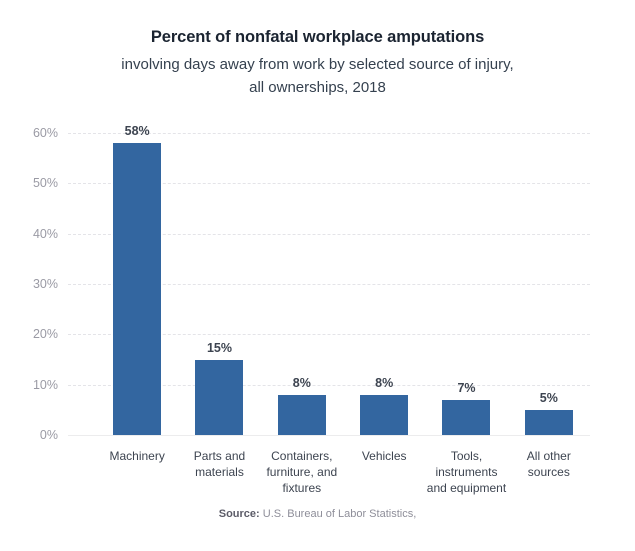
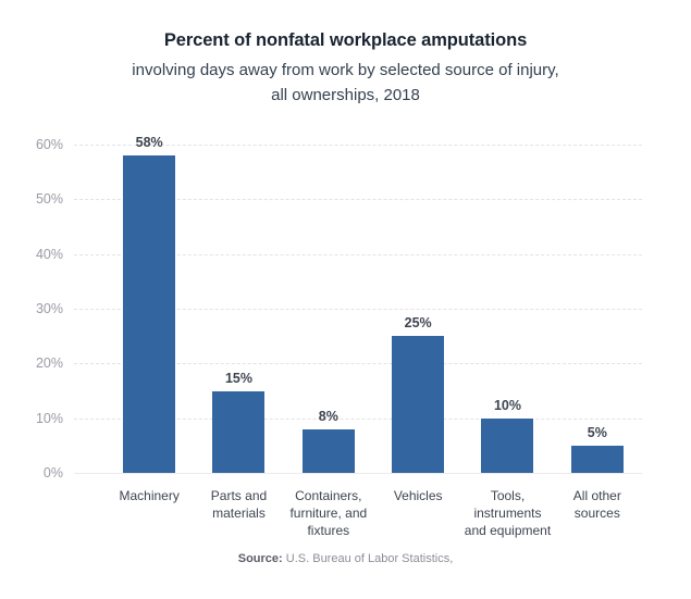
Vehicles: 8% -> 25%
Tools, instruments and equipment: 7% -> 10%
